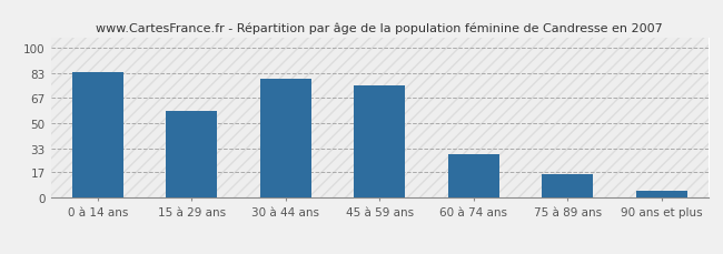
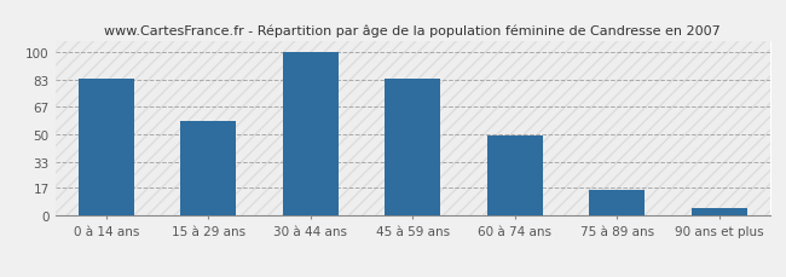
30 à 44 ans: 79 -> 100
45 à 59 ans: 75 -> 84
60 à 74 ans: 29 -> 49
